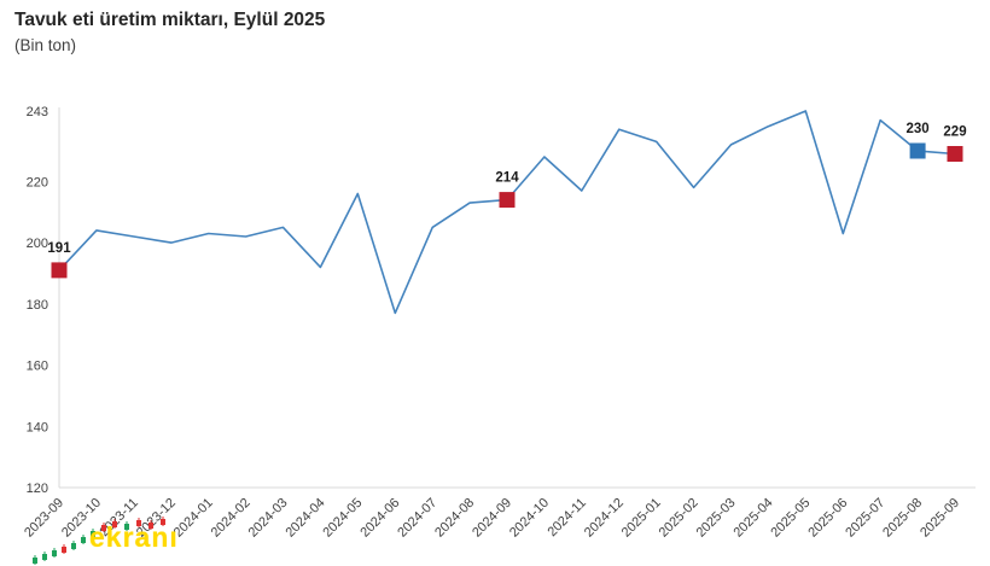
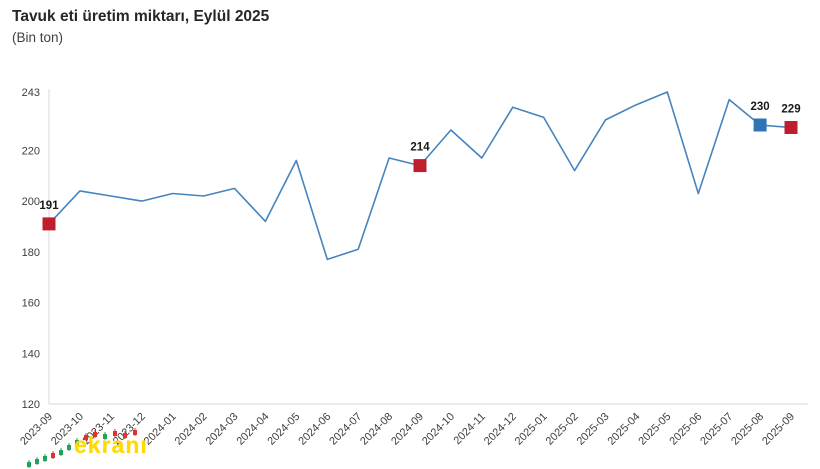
2024-07: 205 -> 181
2024-08: 213 -> 217
2025-02: 218 -> 212
